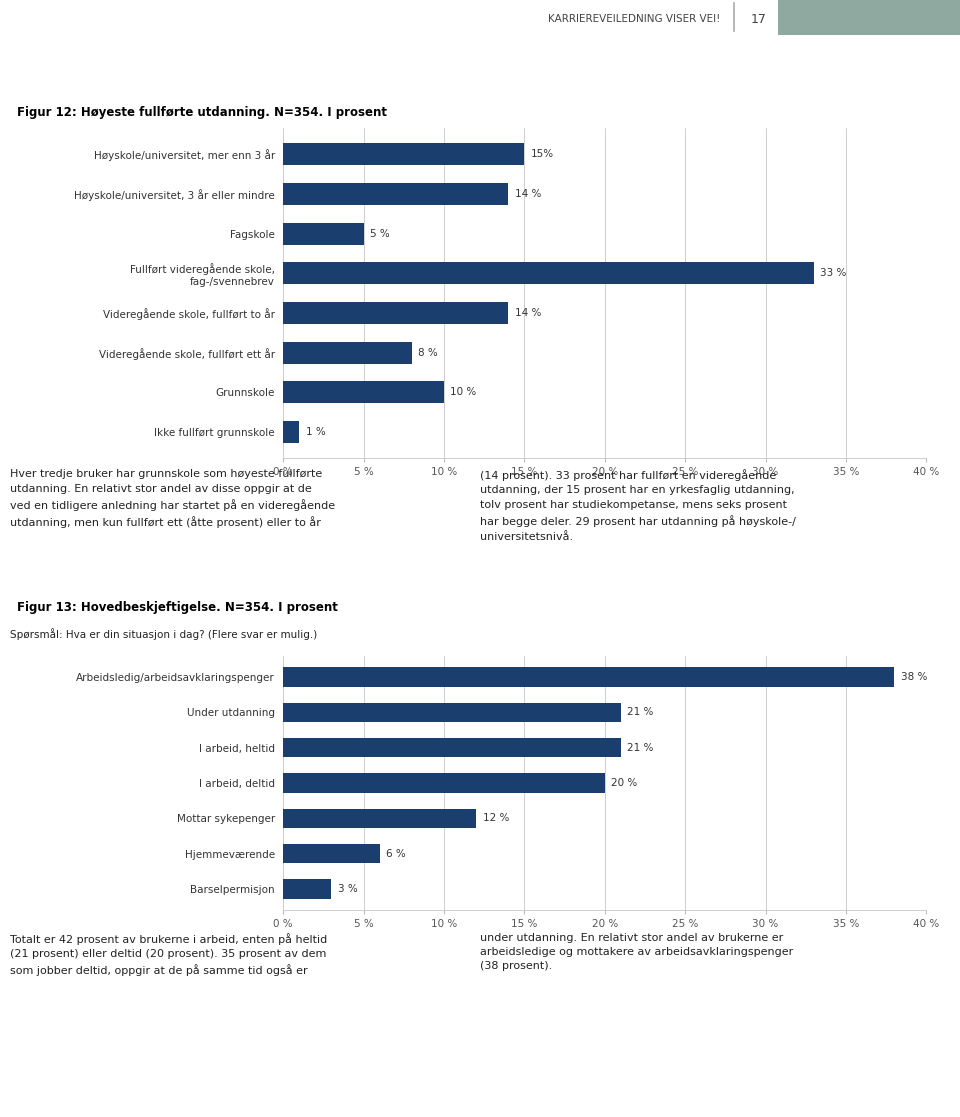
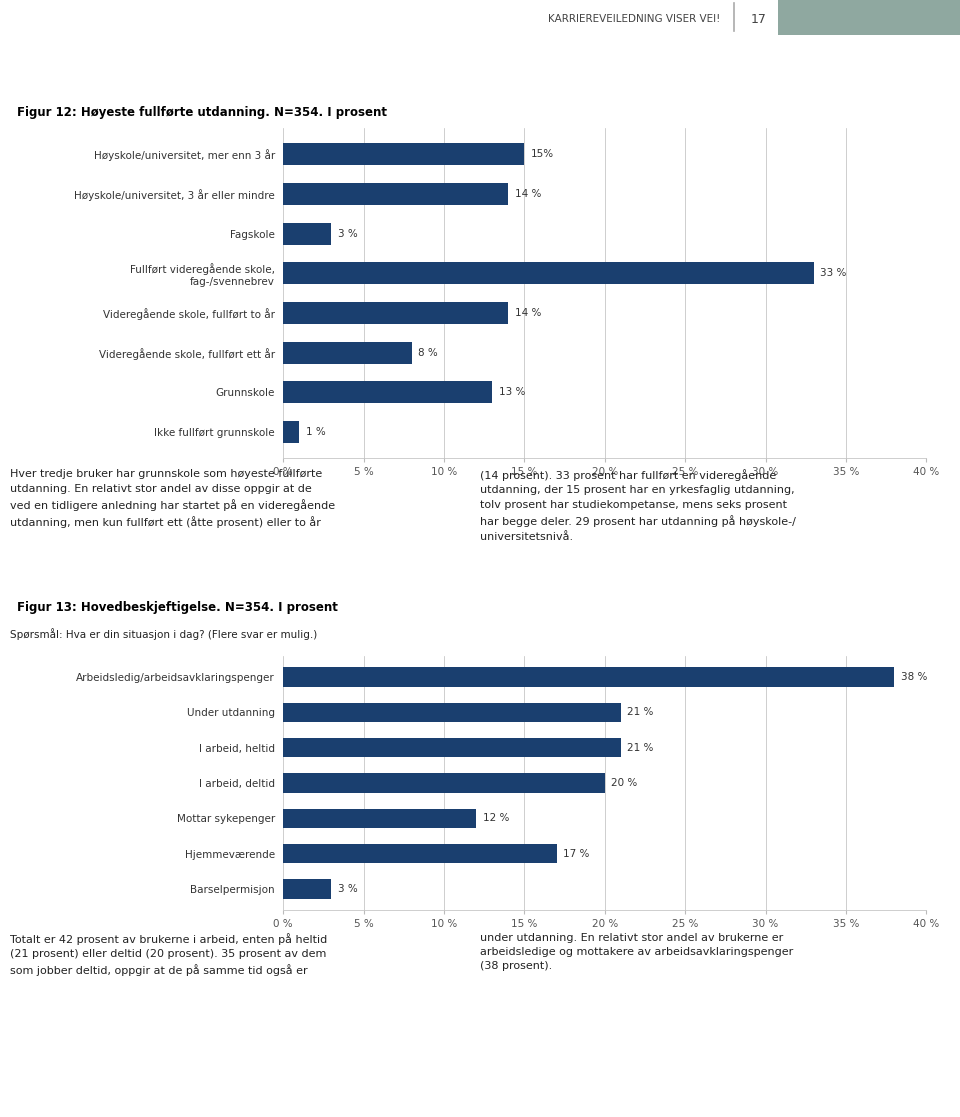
Fagskole: 5 -> 3
Grunnskole: 10 -> 13
Hjemmeværende: 6 -> 17
